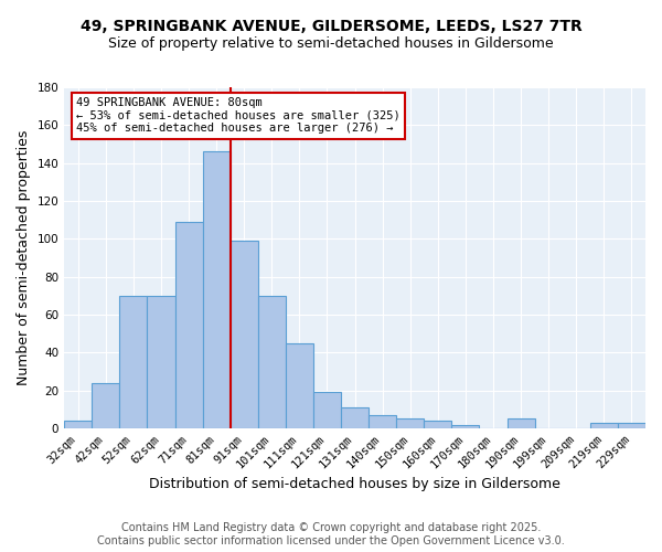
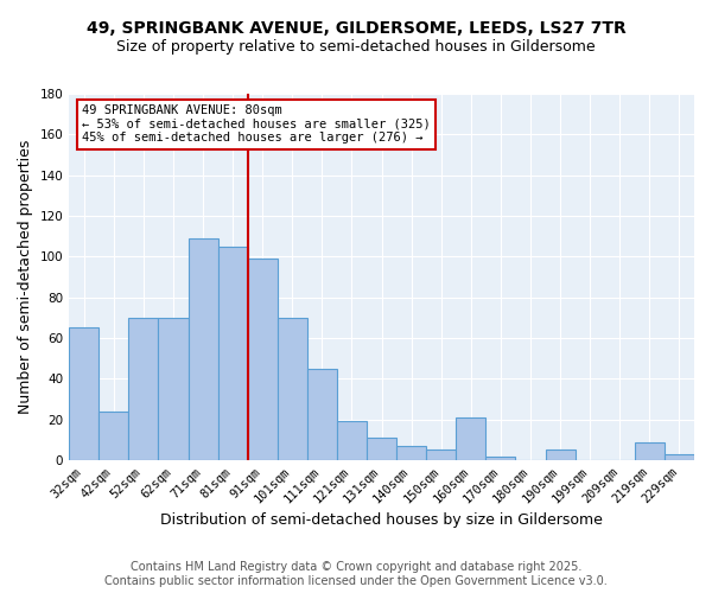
32sqm: 4 -> 65
81sqm: 146 -> 105
160sqm: 4 -> 21
219sqm: 3 -> 9
